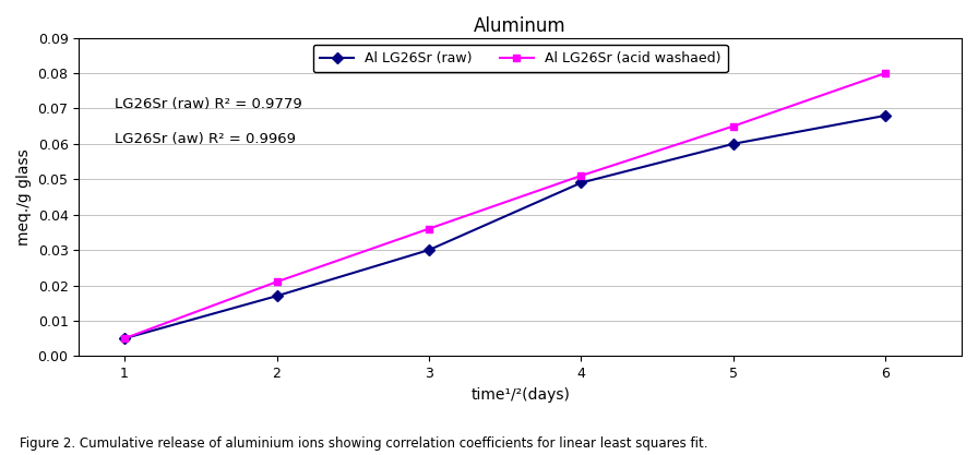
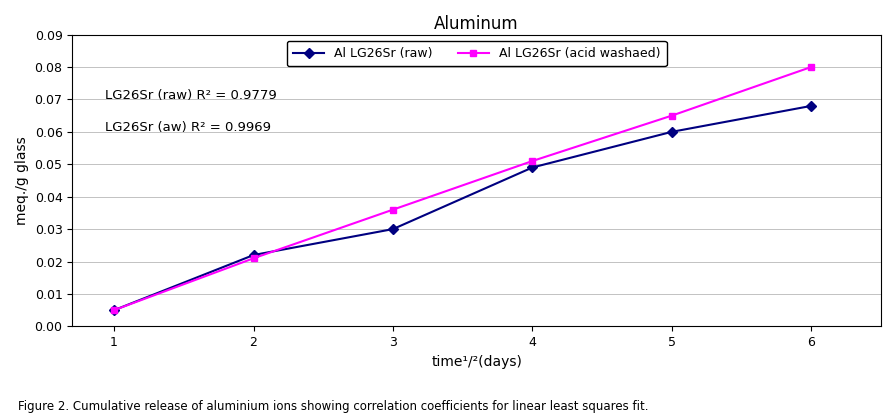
Al LG26Sr (raw)/2: 0.017 -> 0.022
